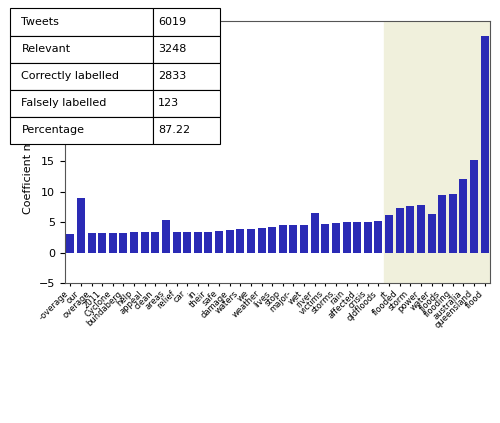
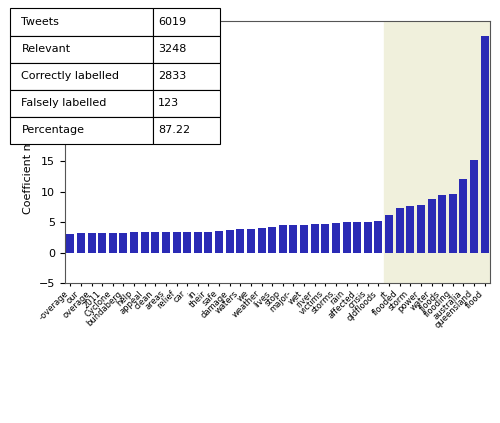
our: 9.0 -> 3.2
areas: 5.4 -> 3.4
river: 6.6 -> 4.7
water: 6.4 -> 8.8
